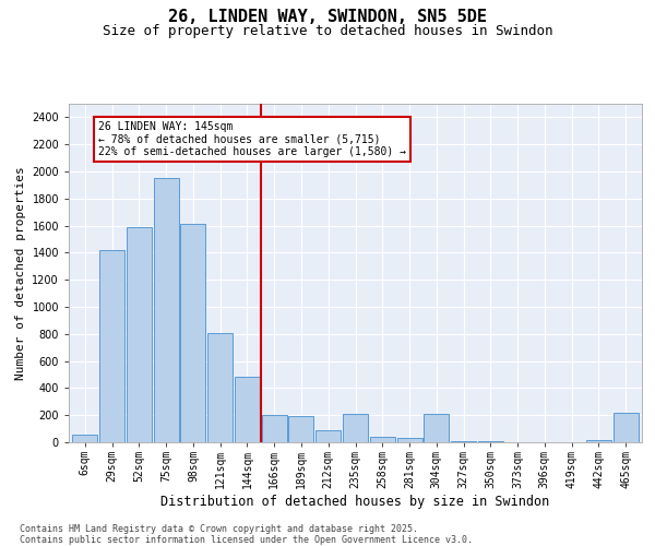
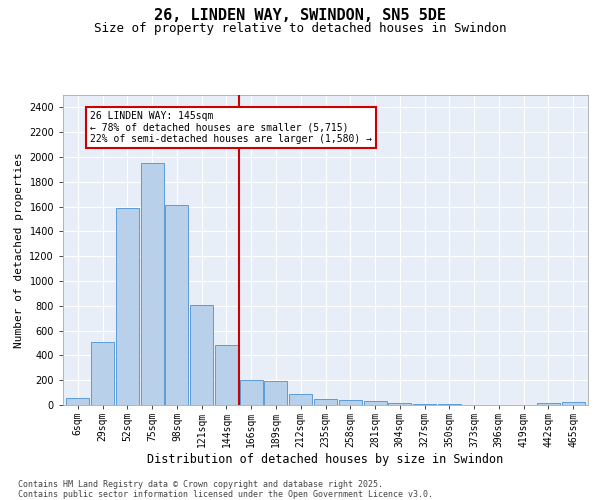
29sqm: 1420 -> 510
235sqm: 210 -> 40
304sqm: 210 -> 20
465sqm: 220 -> 20
